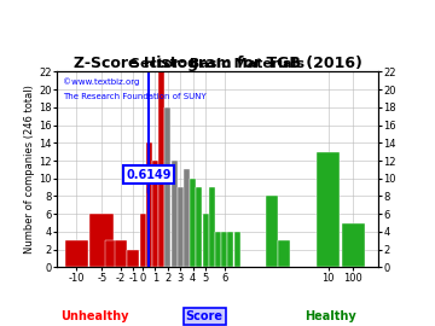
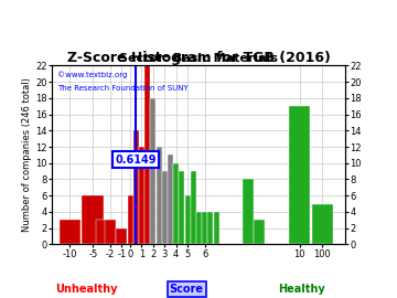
10: 13 -> 17
